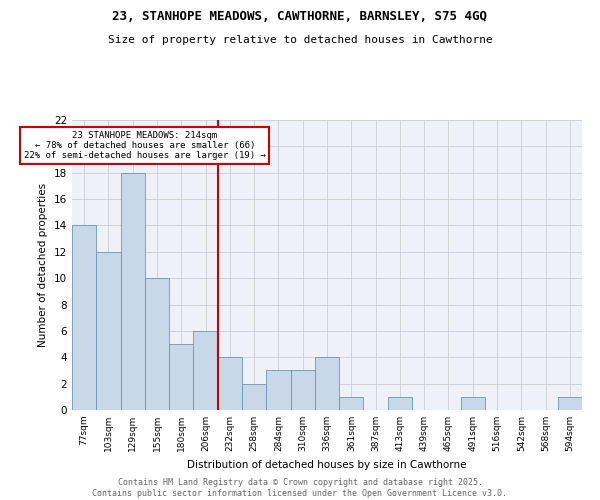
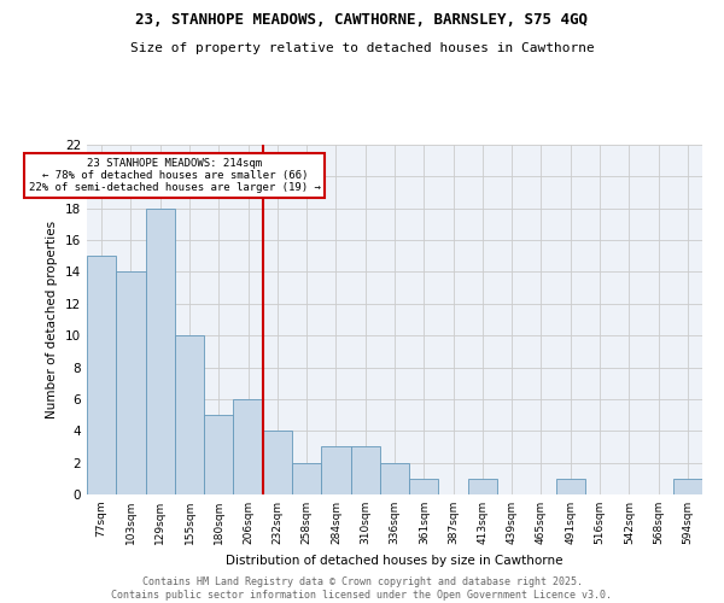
77sqm: 14 -> 15
103sqm: 12 -> 14
336sqm: 4 -> 2
